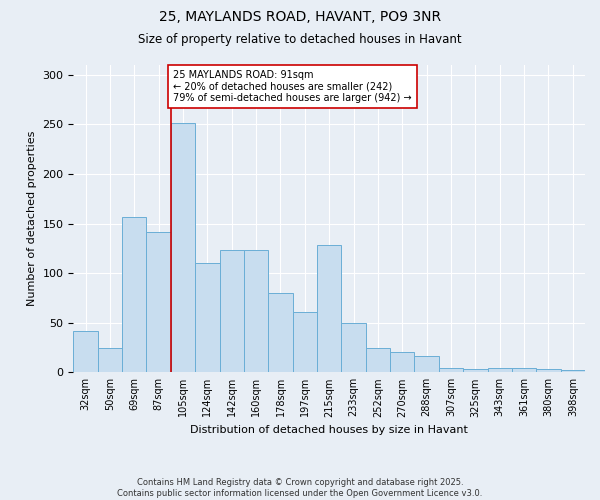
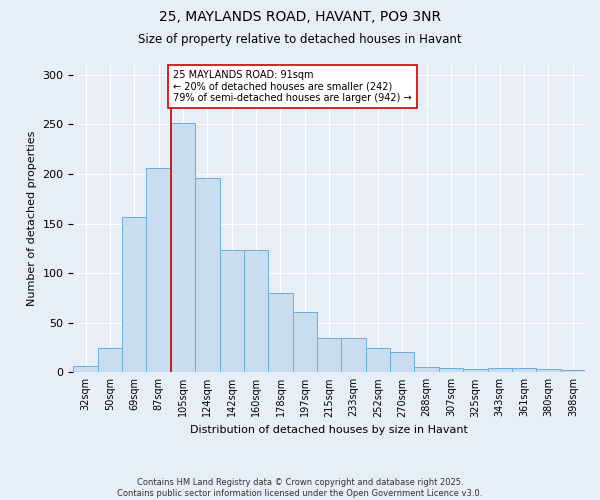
32sqm: 42 -> 6
87sqm: 142 -> 206
124sqm: 110 -> 196
215sqm: 128 -> 35
233sqm: 50 -> 35
288sqm: 16 -> 5
